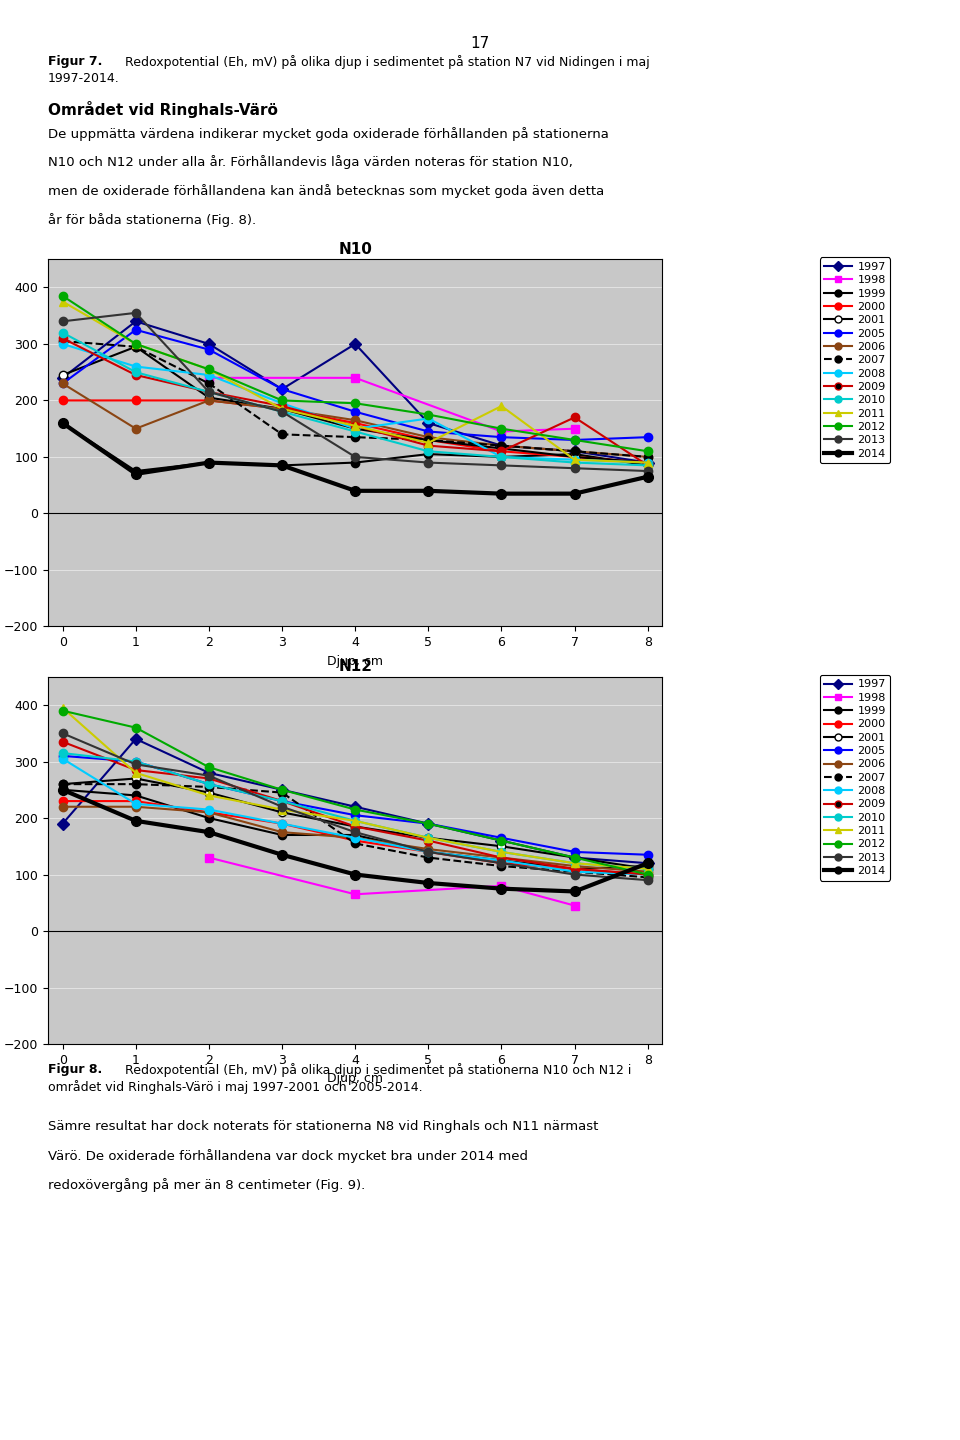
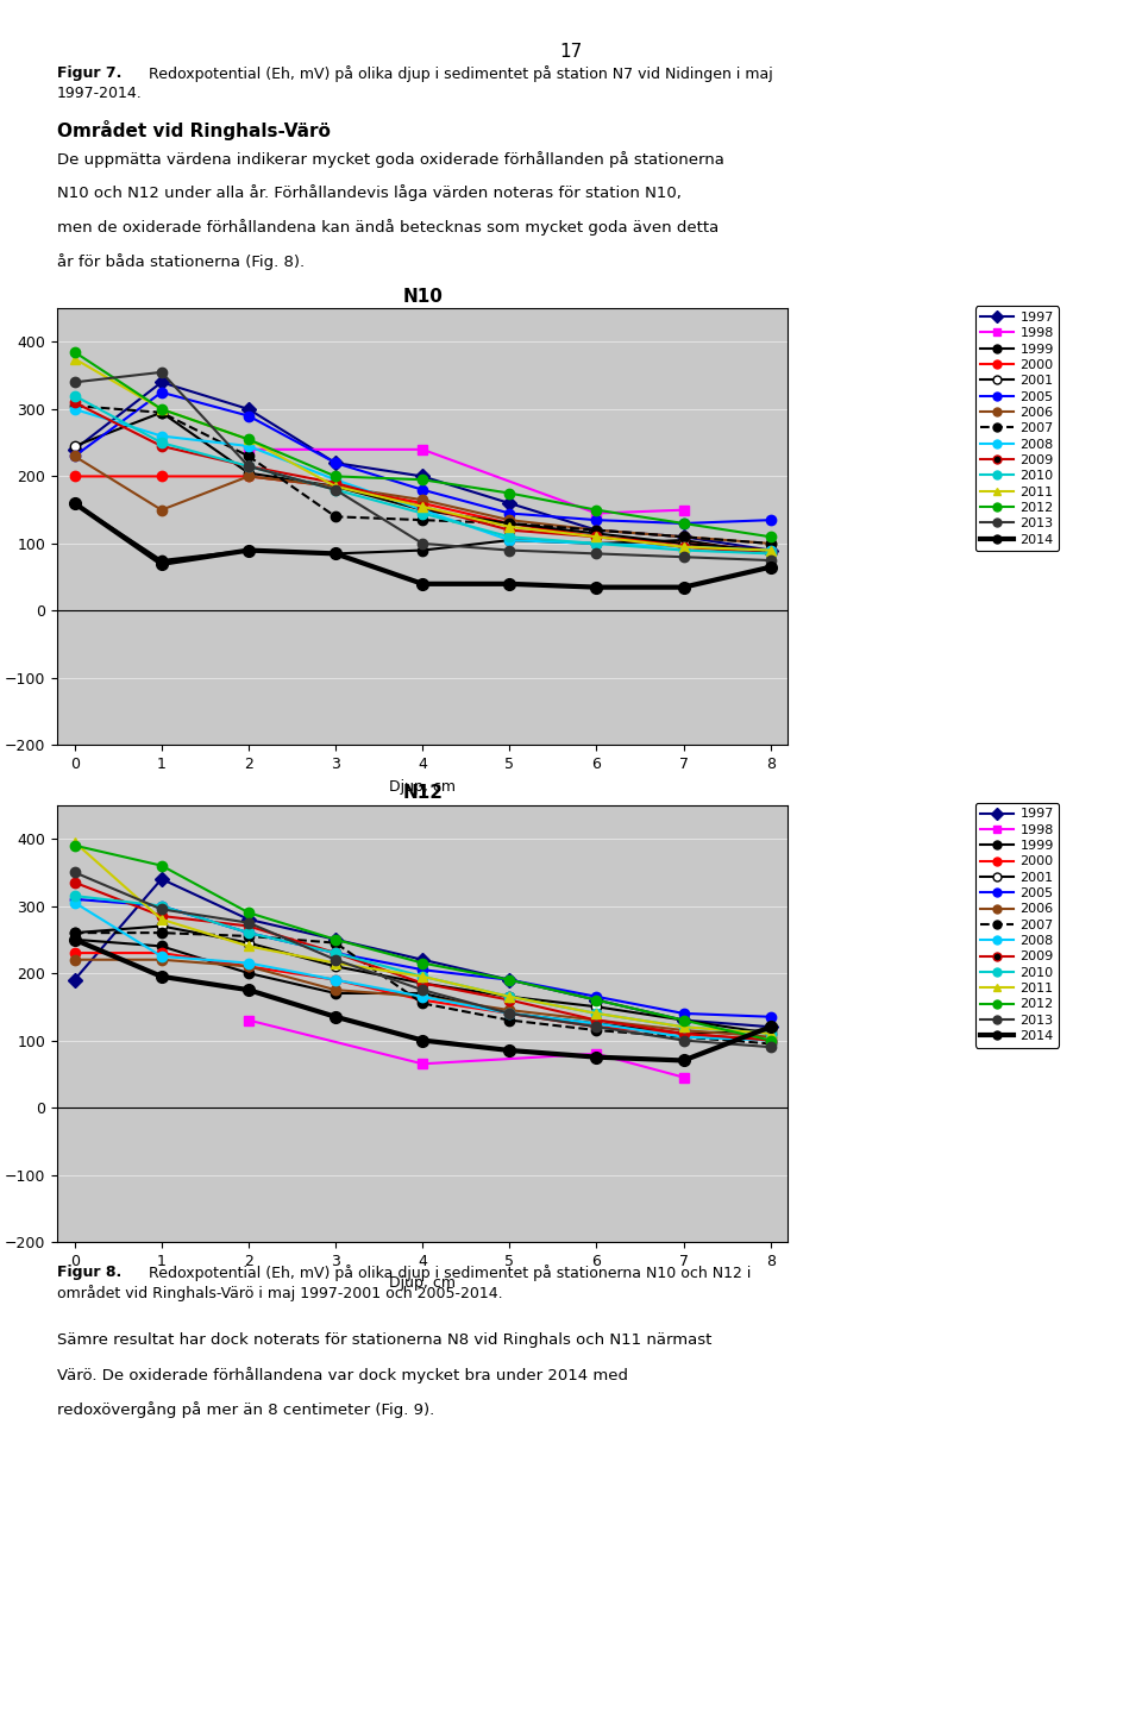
N10/1997/4: 300 -> 200
N10/2008/5: 168 -> 105
N10/2011/6: 190 -> 110
N10/2009/7: 170 -> 95
